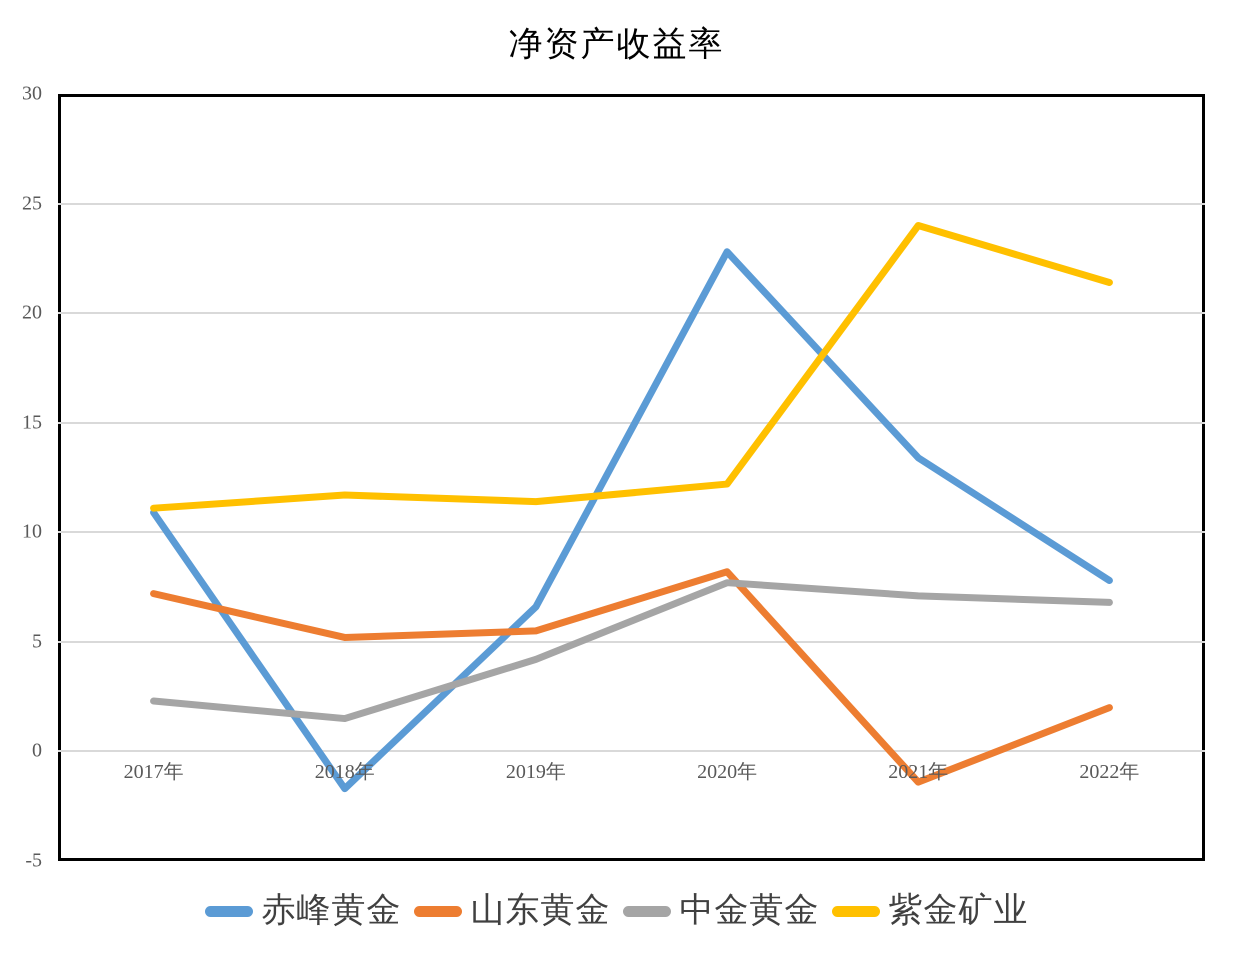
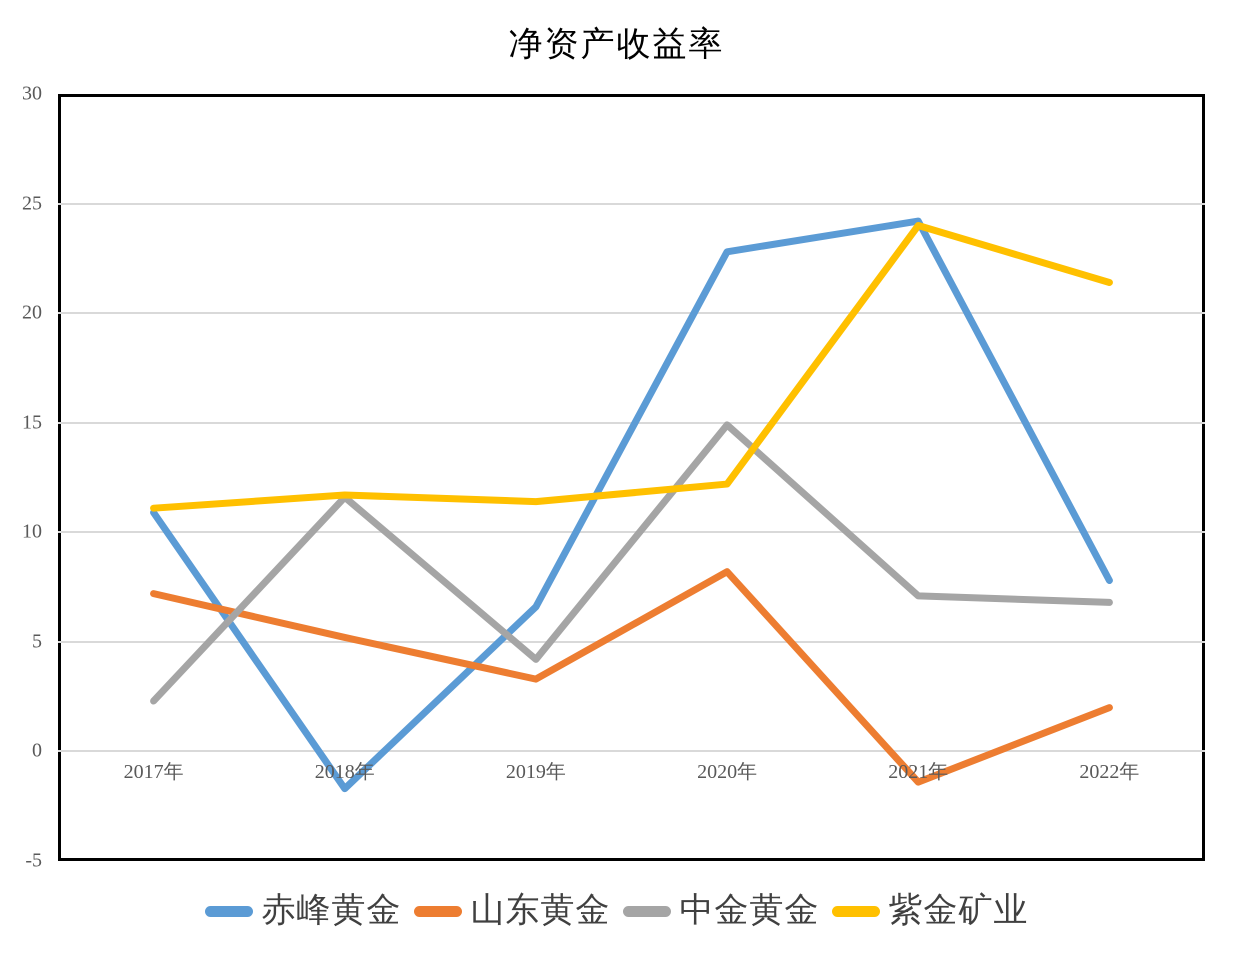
中金黄金/2018年: 1.5 -> 11.6
山东黄金/2019年: 5.5 -> 3.3
中金黄金/2020年: 7.7 -> 14.9
赤峰黄金/2021年: 13.4 -> 24.2
